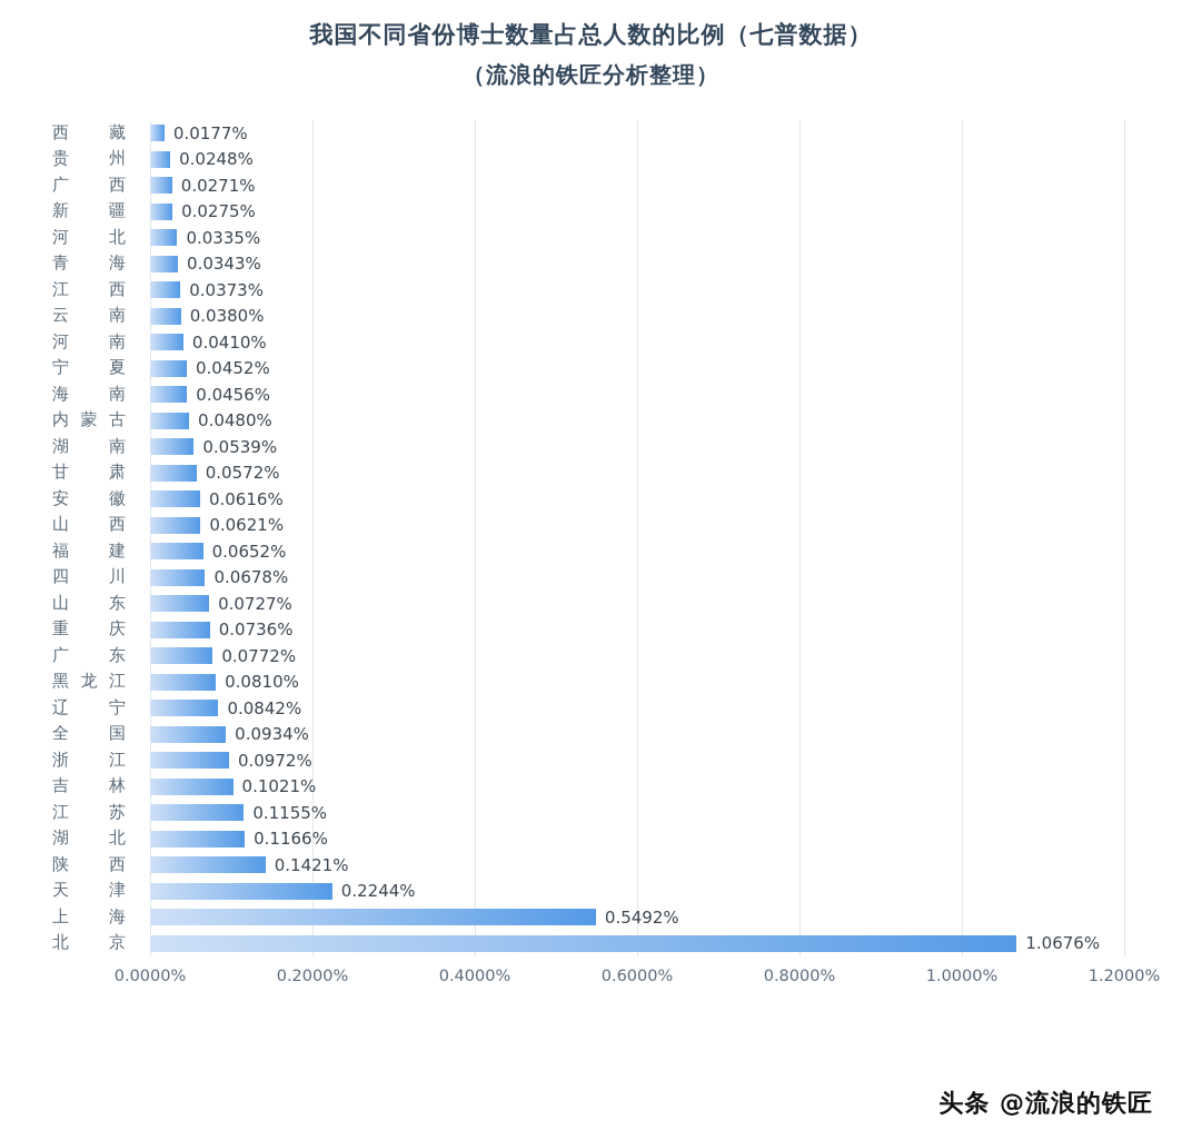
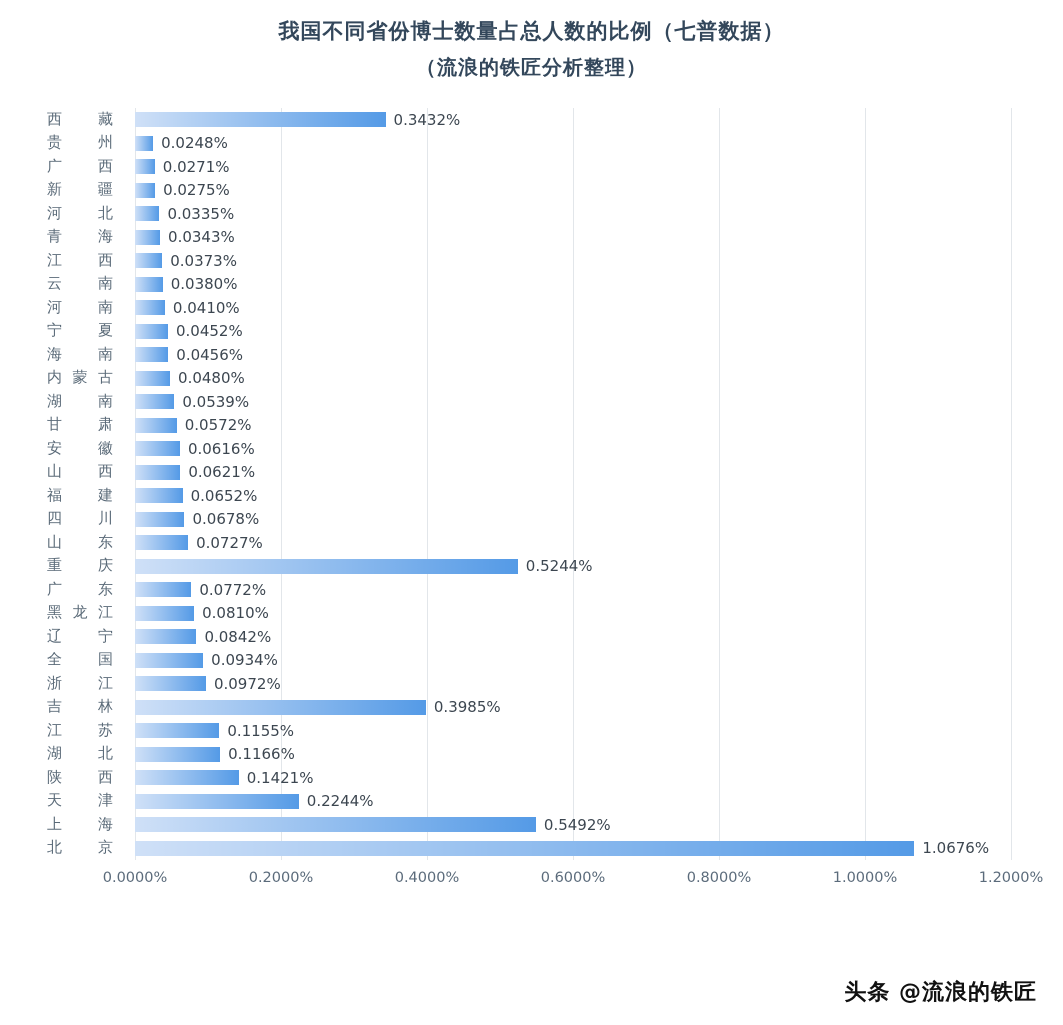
西藏: 0.0177% -> 0.3432%
重庆: 0.0736% -> 0.5244%
吉林: 0.1021% -> 0.3985%
